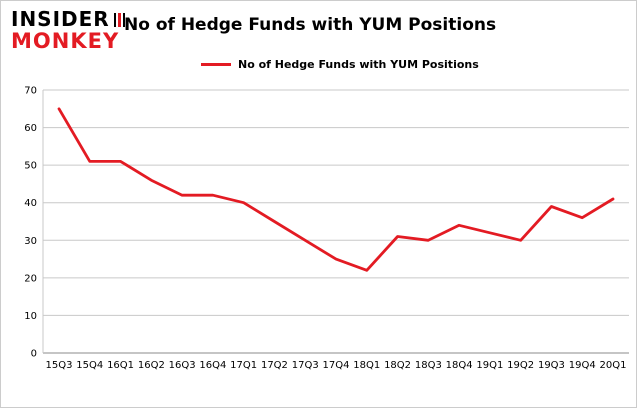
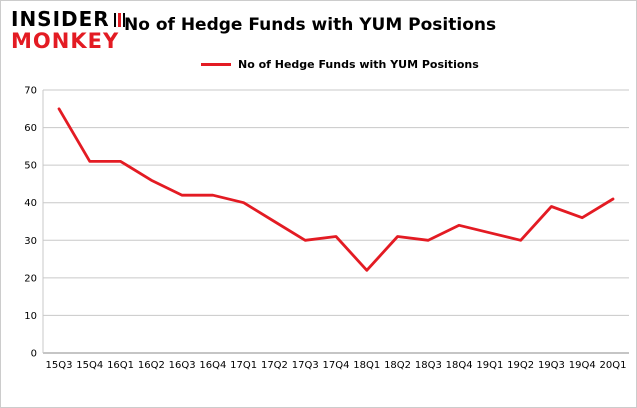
17Q4: 25 -> 31
